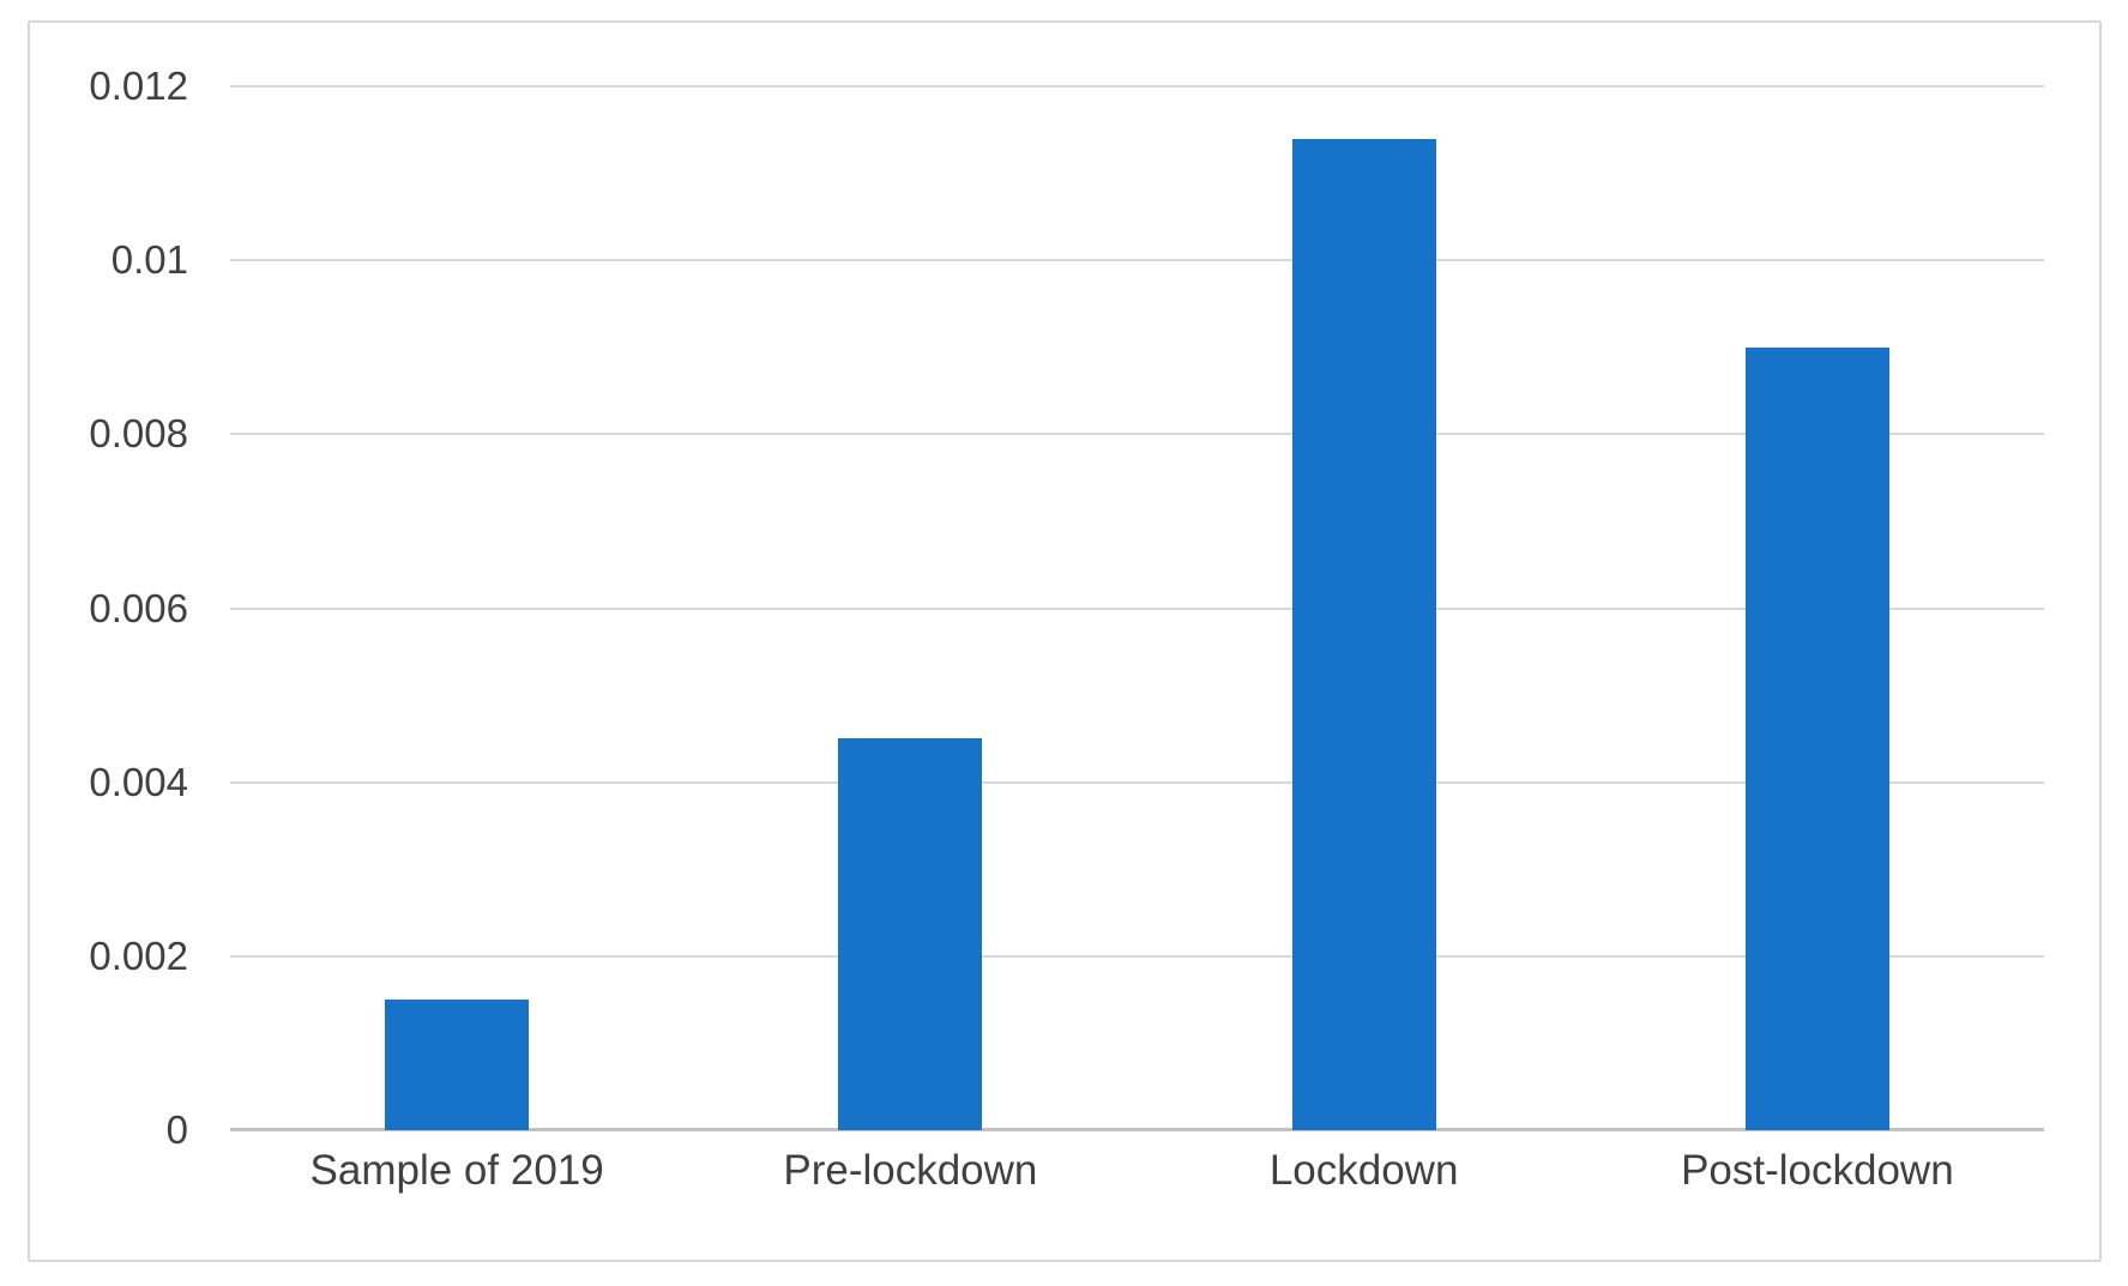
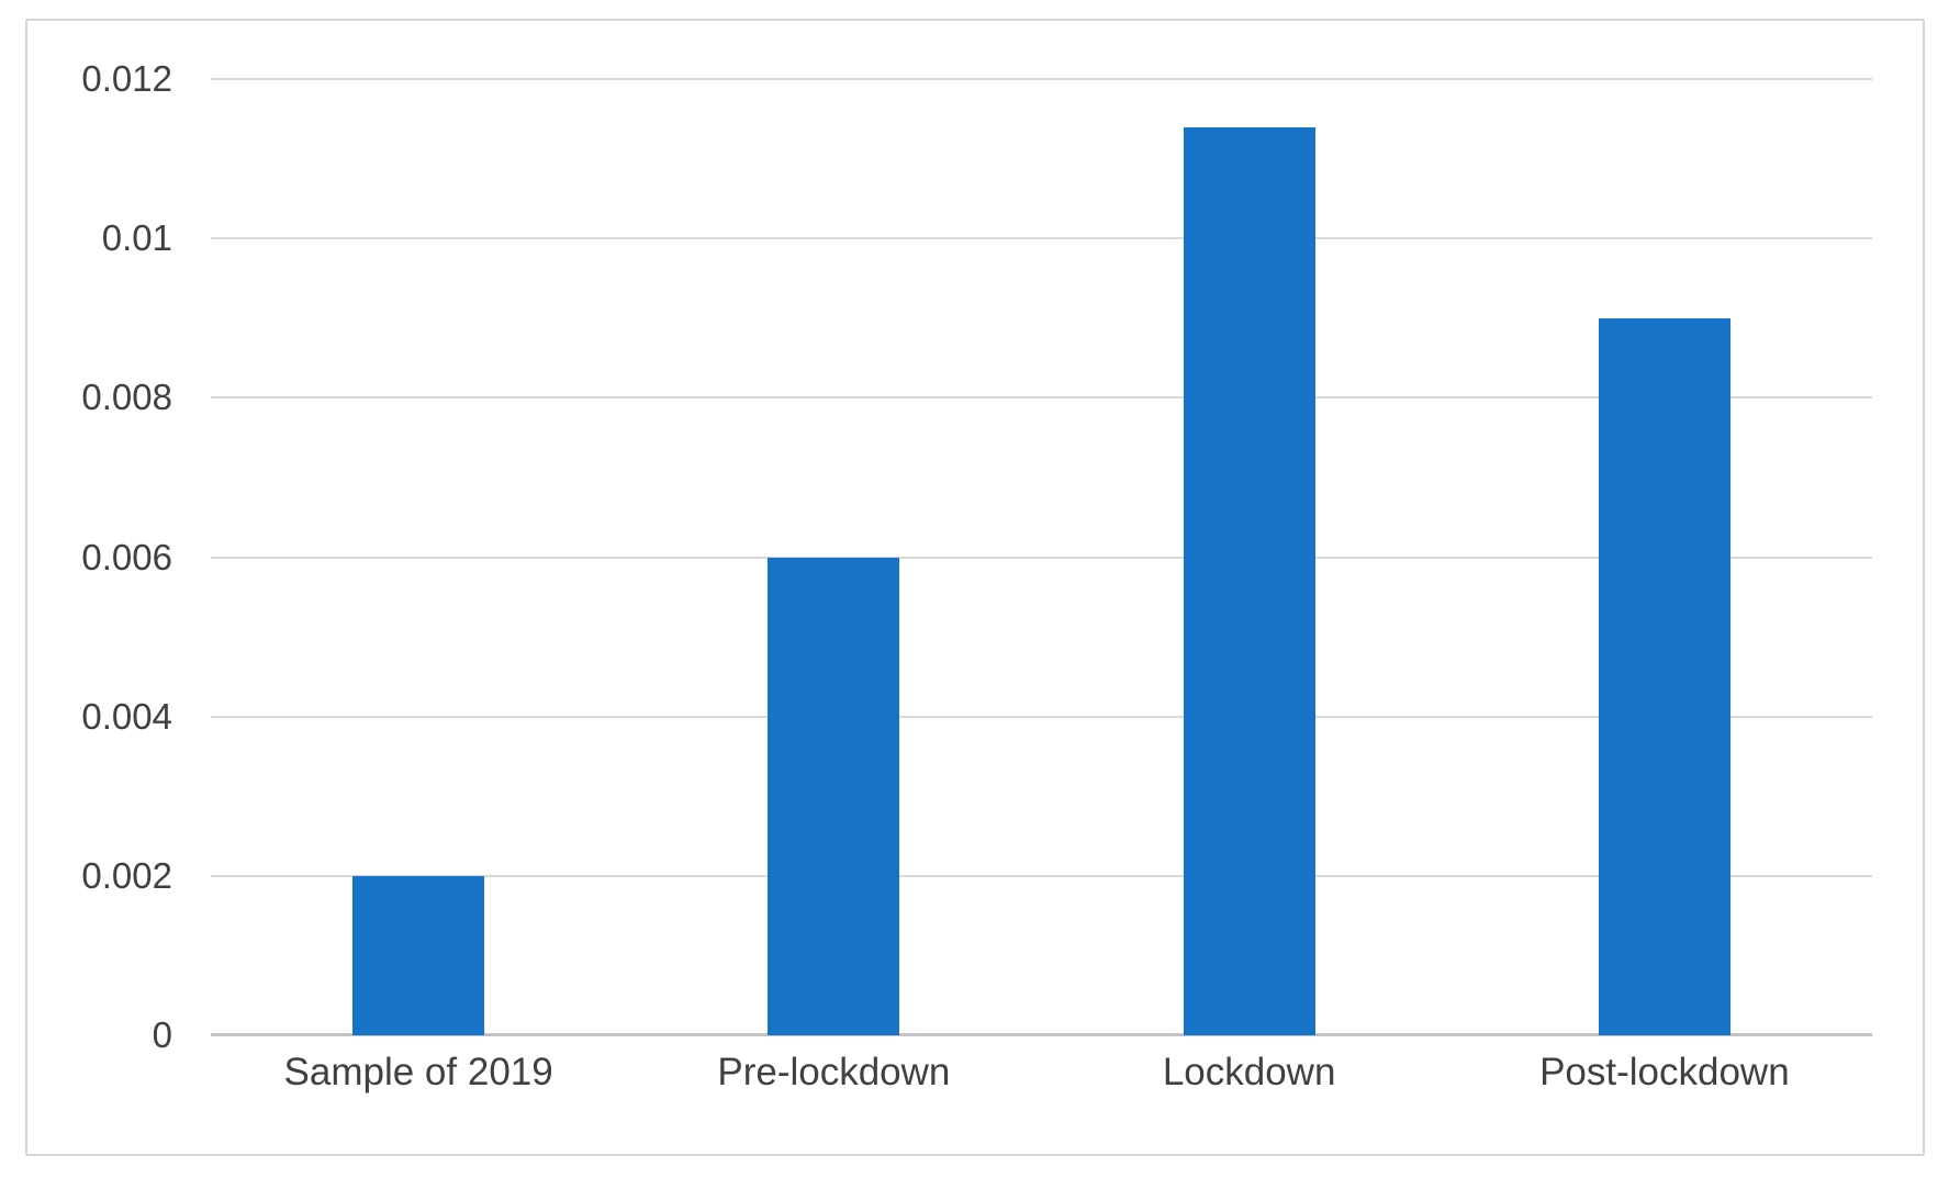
Sample of 2019: 0.0015 -> 0.0020
Pre-lockdown: 0.0045 -> 0.0060
